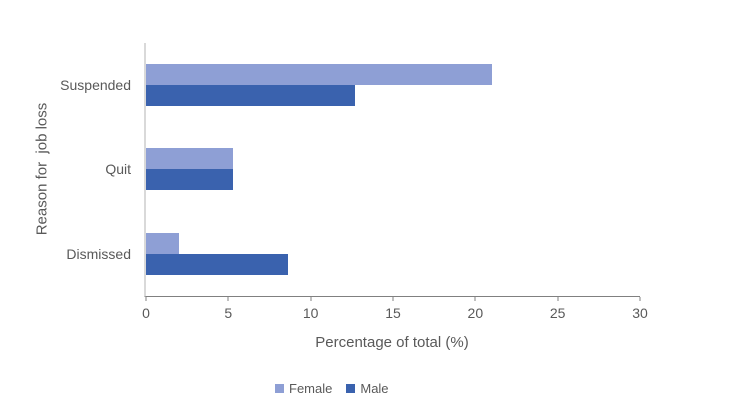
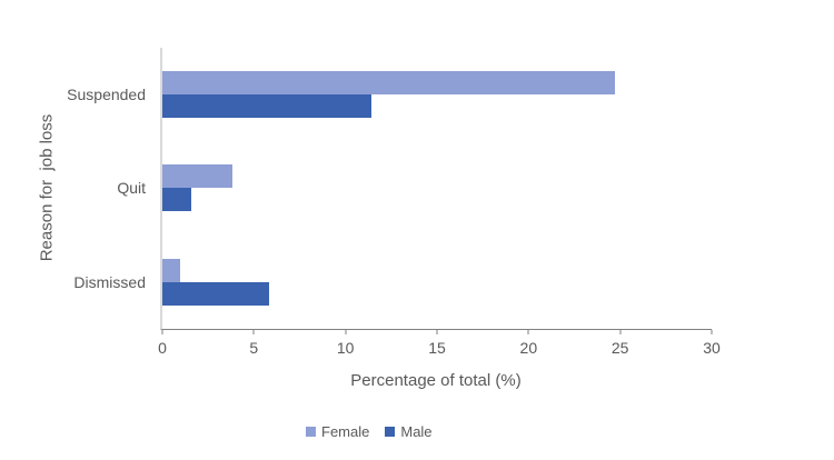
Female/Suspended: 21.0 -> 24.7
Male/Suspended: 12.7 -> 11.4
Female/Quit: 5.3 -> 3.8
Male/Quit: 5.3 -> 1.6
Female/Dismissed: 2.0 -> 1.0
Male/Dismissed: 8.6 -> 5.8
